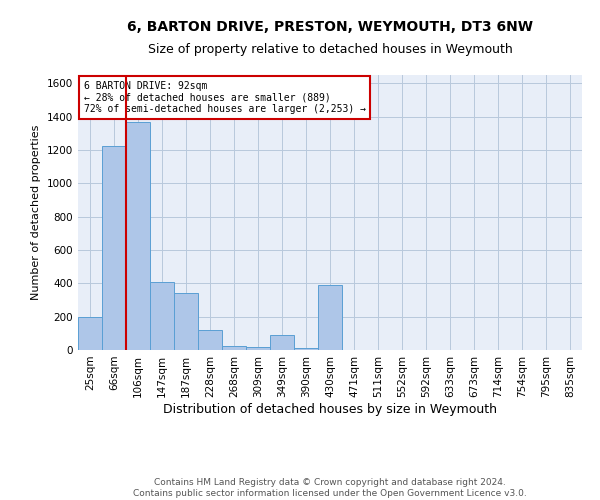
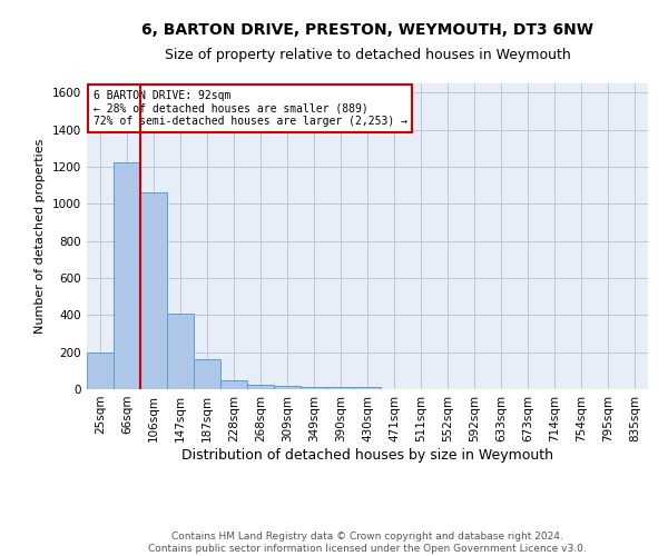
106sqm: 1370 -> 1060
187sqm: 340 -> 160
228sqm: 120 -> 50
349sqm: 90 -> 10
430sqm: 390 -> 10
